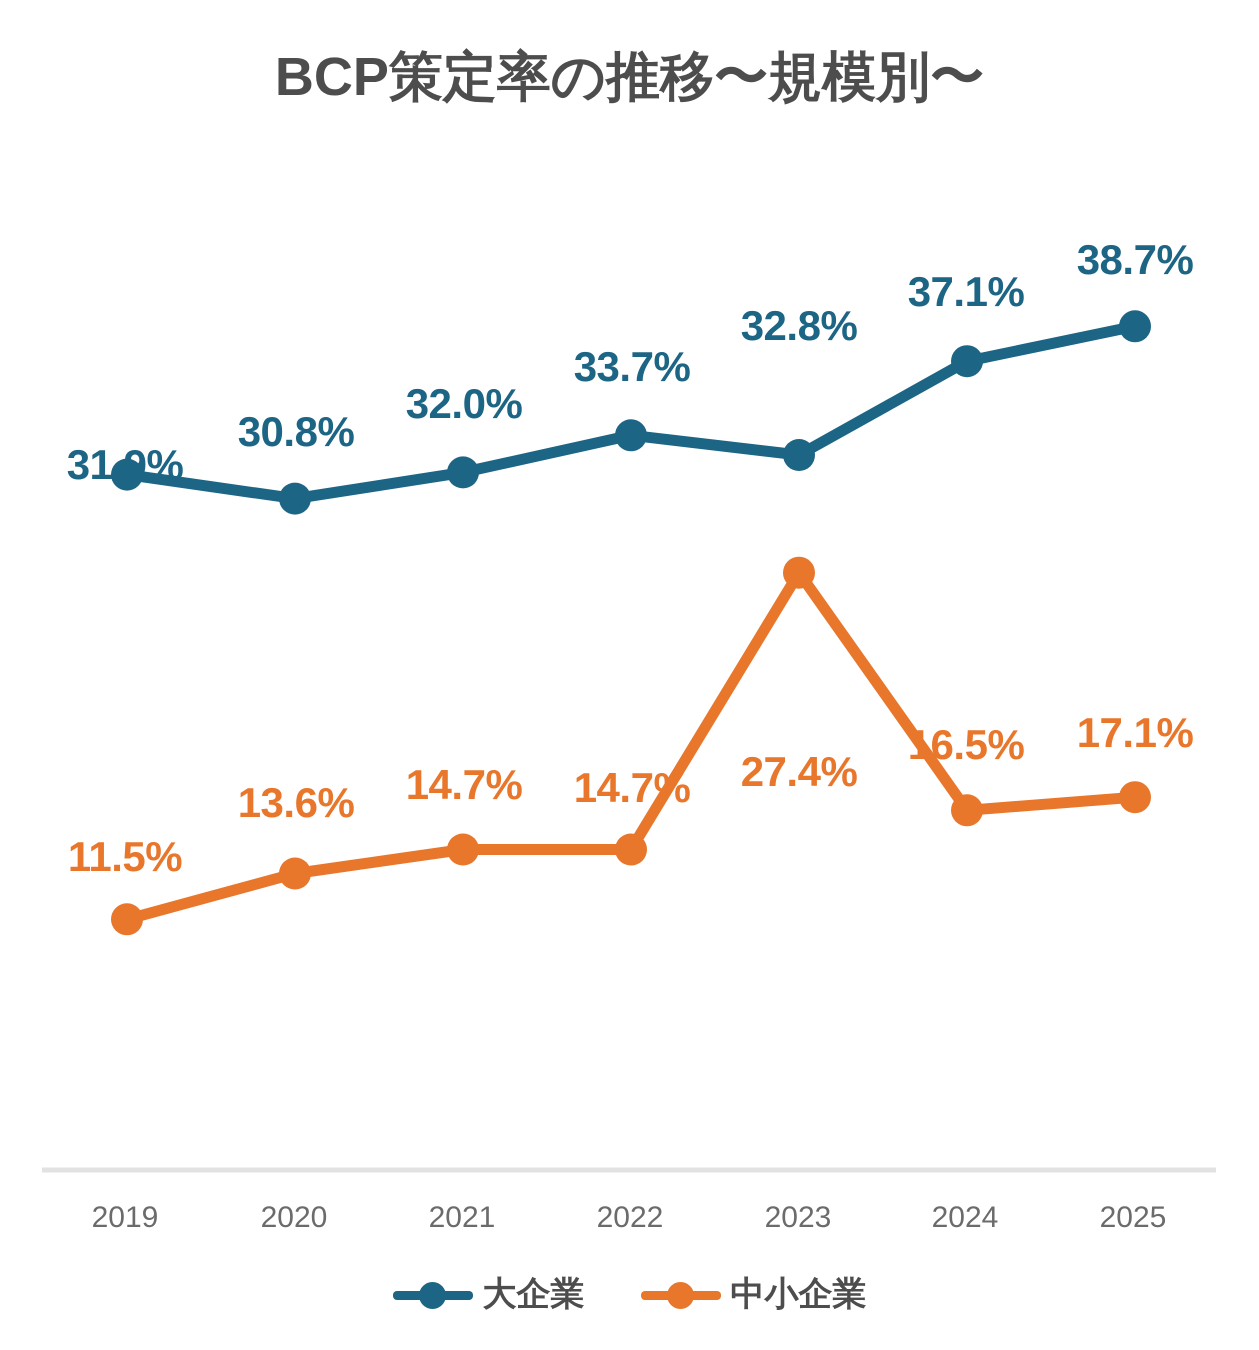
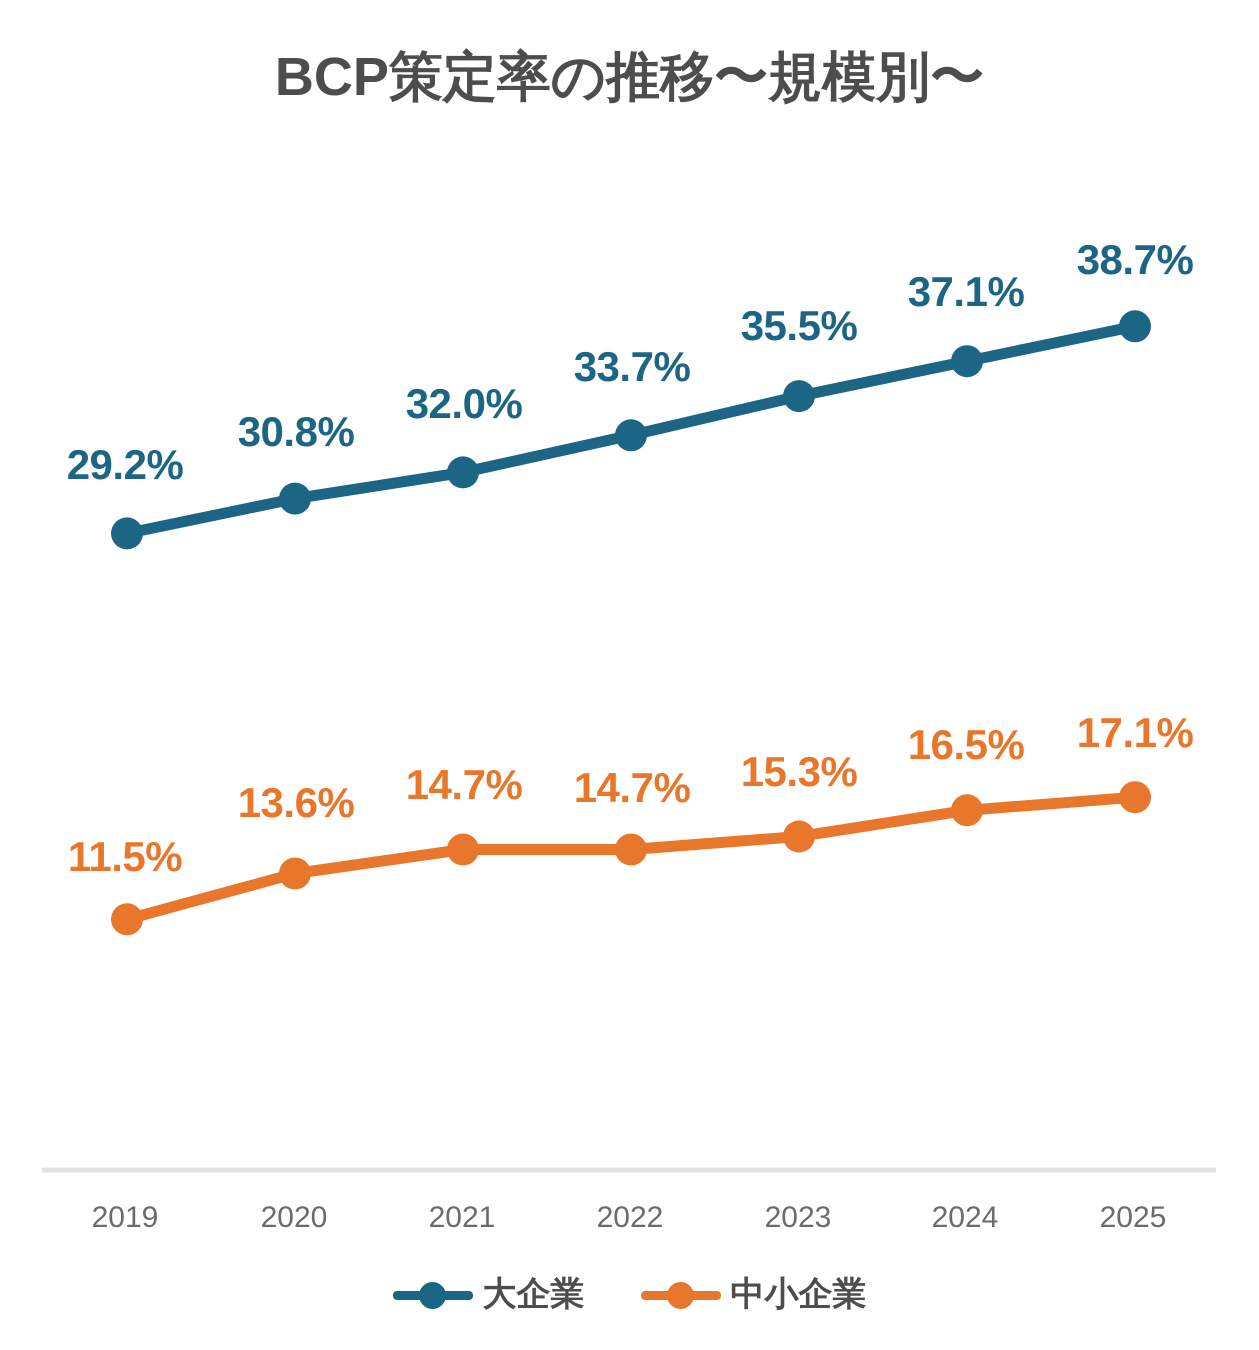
大企業/2019: 31.9% -> 29.2%
大企業/2023: 32.8% -> 35.5%
中小企業/2023: 27.4% -> 15.3%
